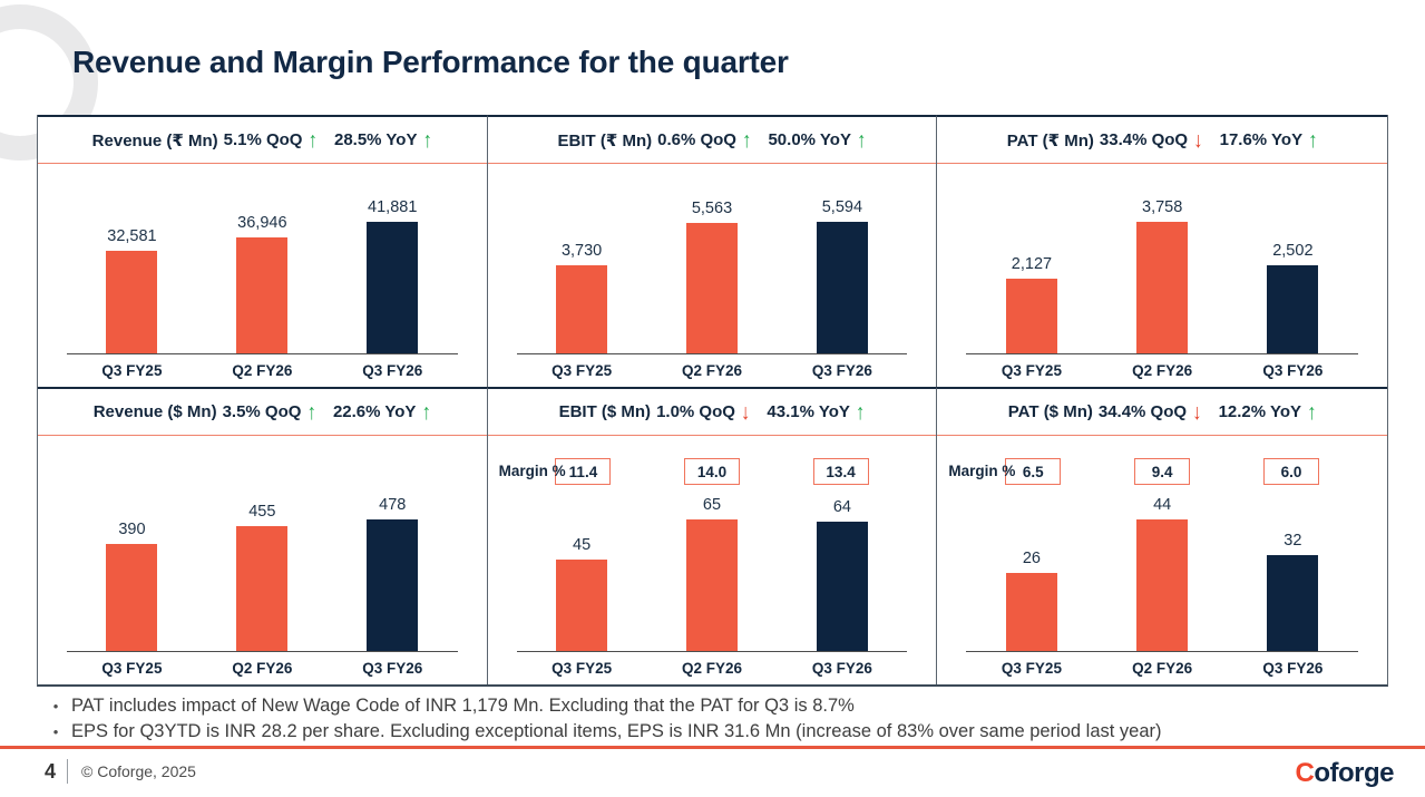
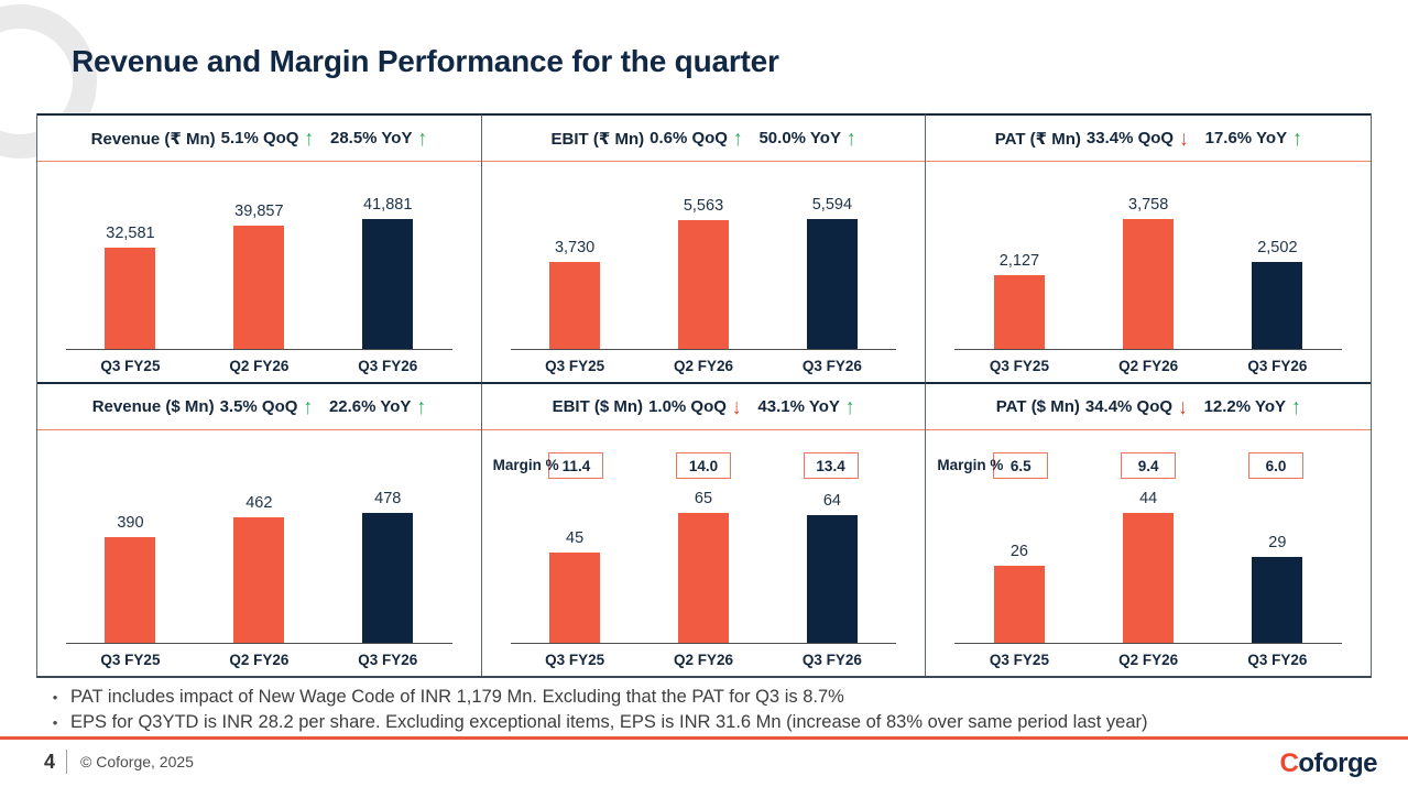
Revenue (₹ Mn)/Q2 FY26: 36,946 -> 39,857
Revenue ($ Mn)/Q2 FY26: 455 -> 462
PAT ($ Mn)/Q3 FY26: 32 -> 29
